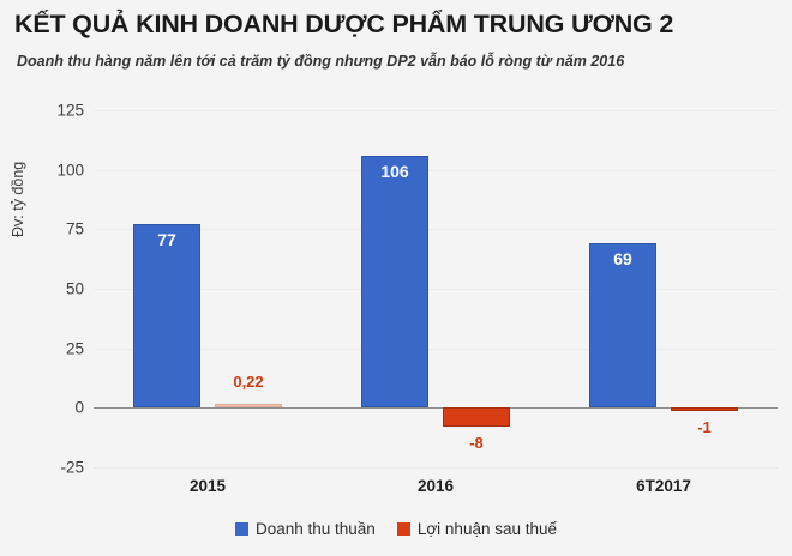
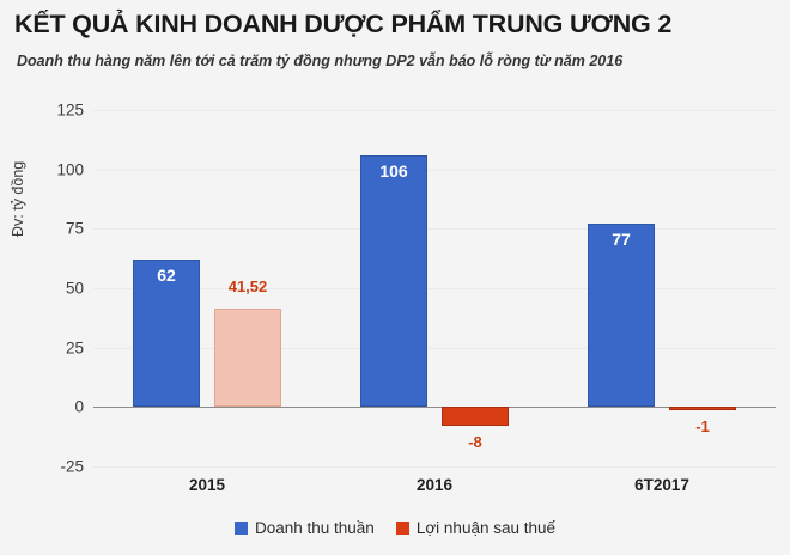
Doanh thu thuần/2015: 77 -> 62
Lợi nhuận sau thuế/2015: 0,22 -> 41,52
Doanh thu thuần/6T2017: 69 -> 77
